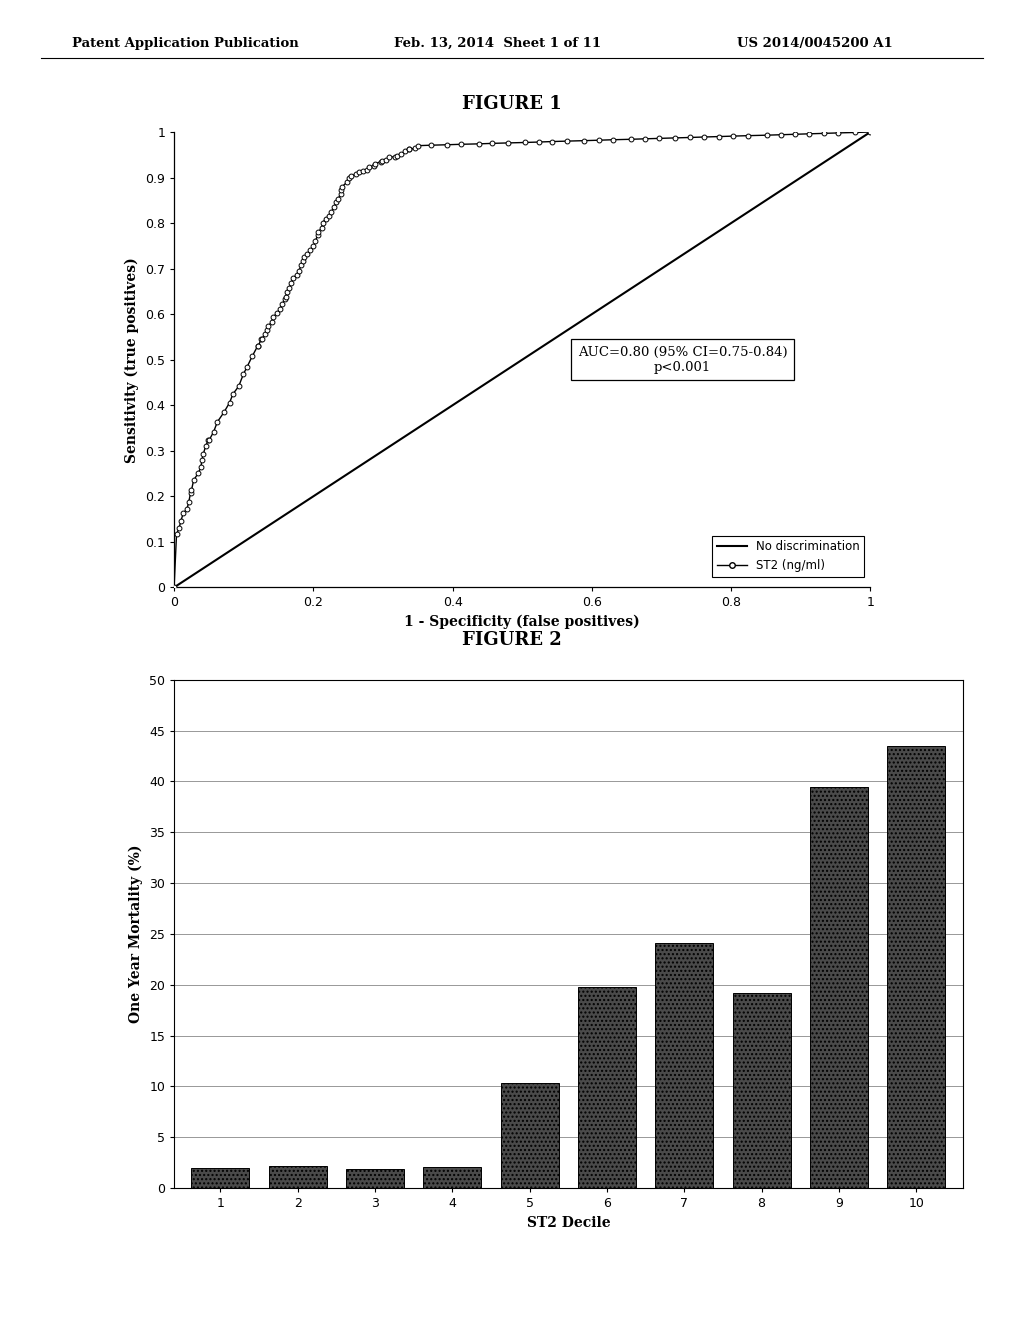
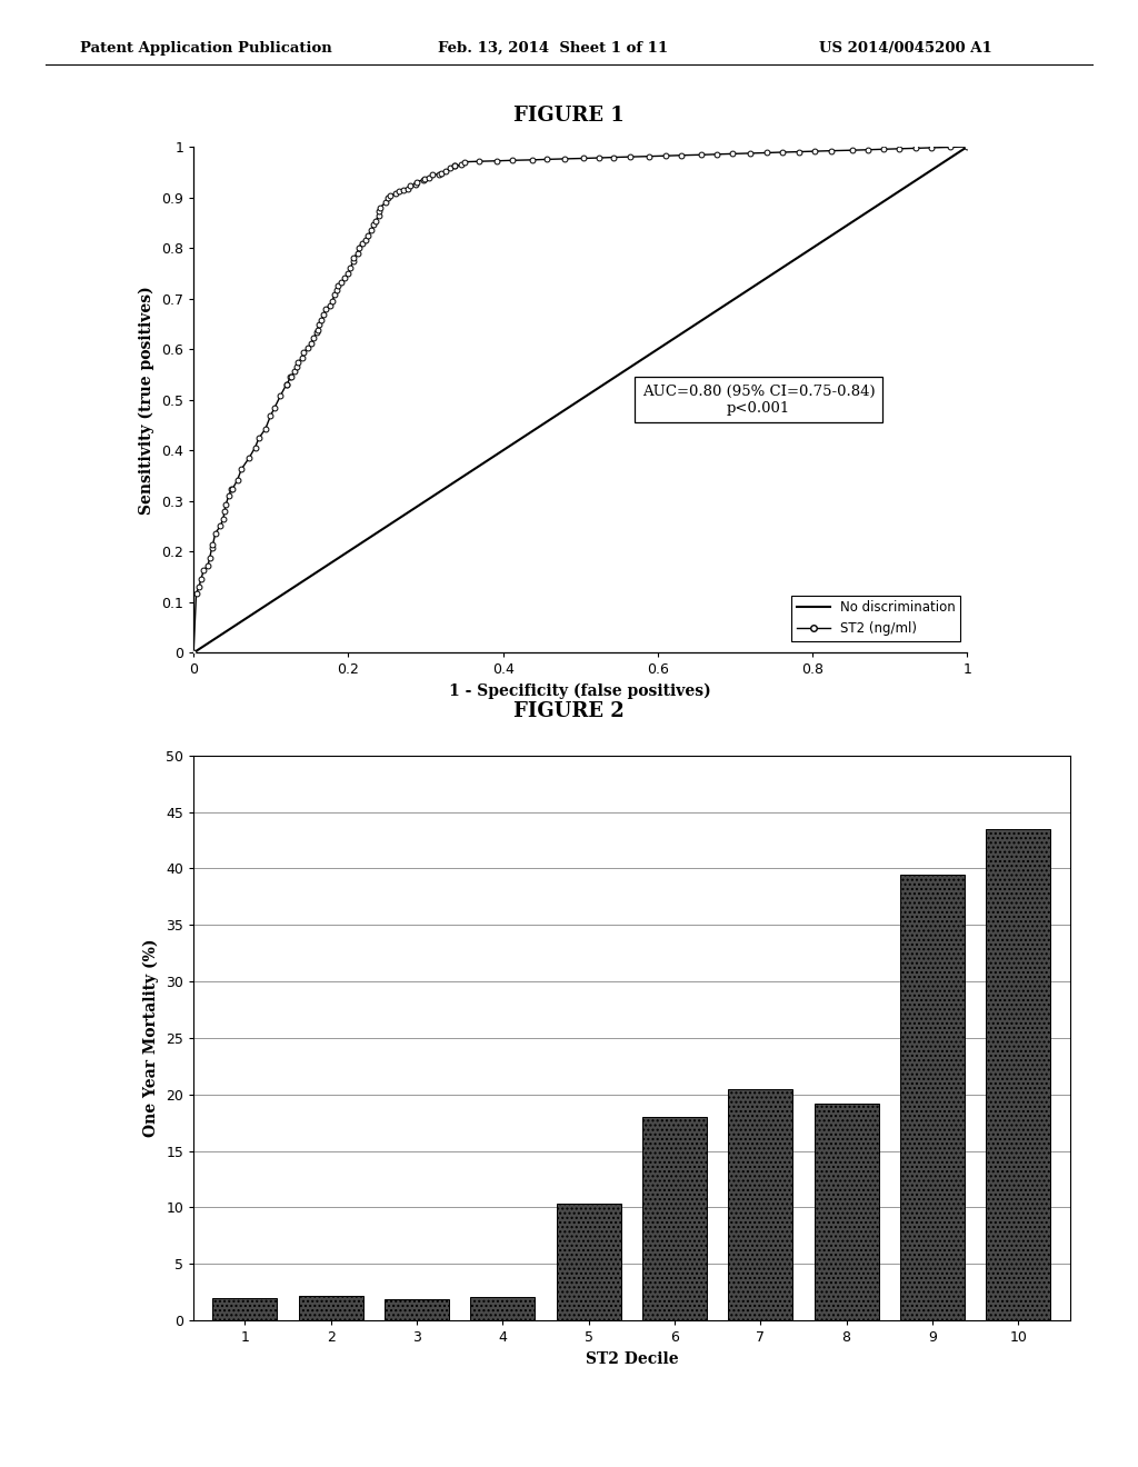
6: 19.8 -> 18.0
7: 24.1 -> 20.5
